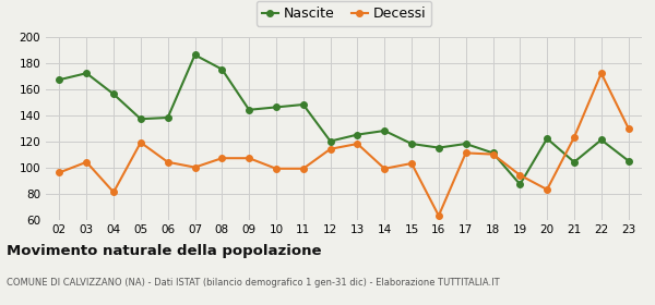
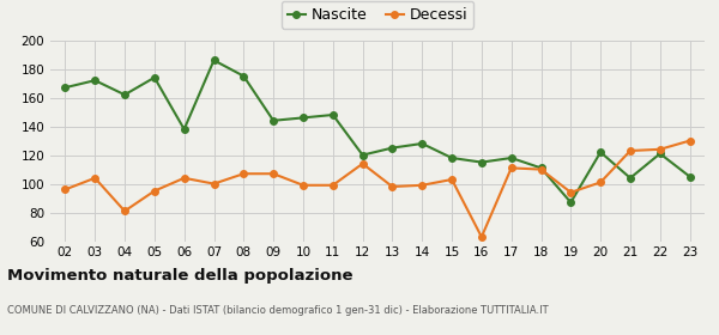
Nascite/04: 156 -> 162
Nascite/05: 137 -> 174
Decessi/05: 119 -> 95
Decessi/13: 118 -> 98
Decessi/20: 83 -> 101
Decessi/22: 172 -> 124
